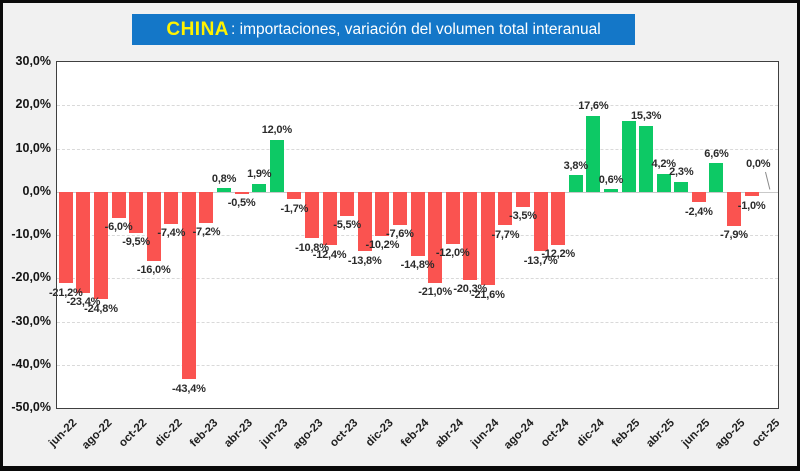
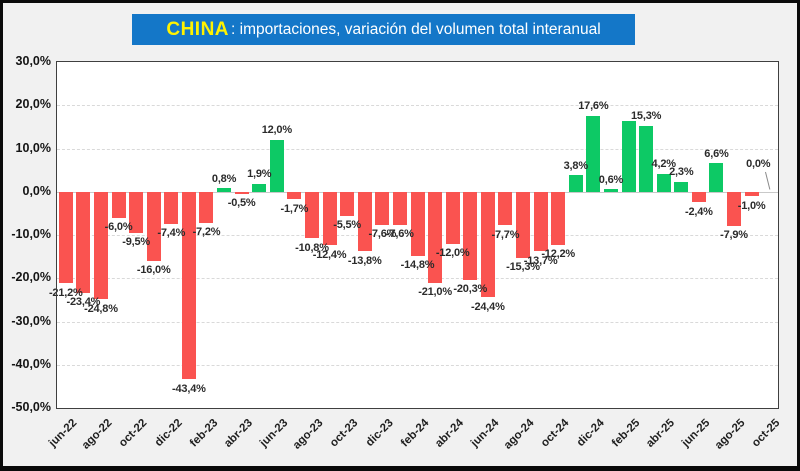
dic-23: -10,2% -> -7,6%
jun-24: -21,6% -> -24,4%
ago-24: -3,5% -> -15,3%
